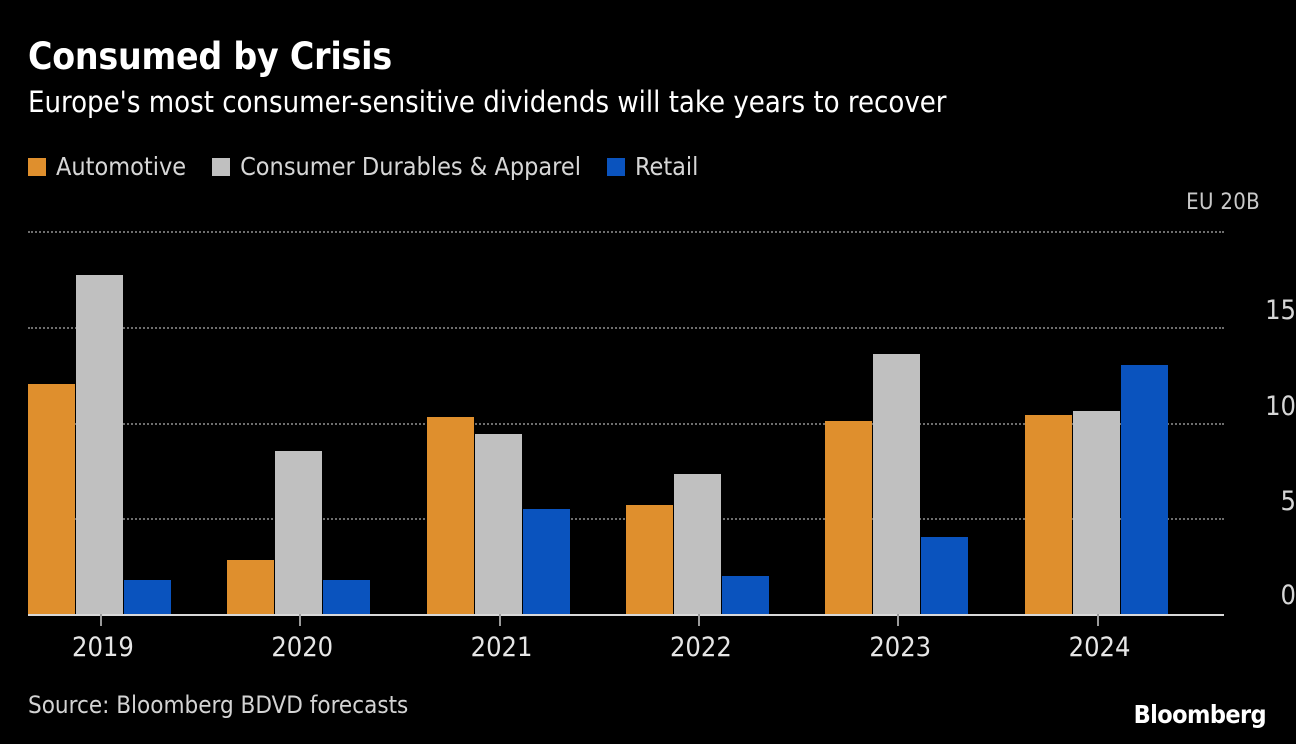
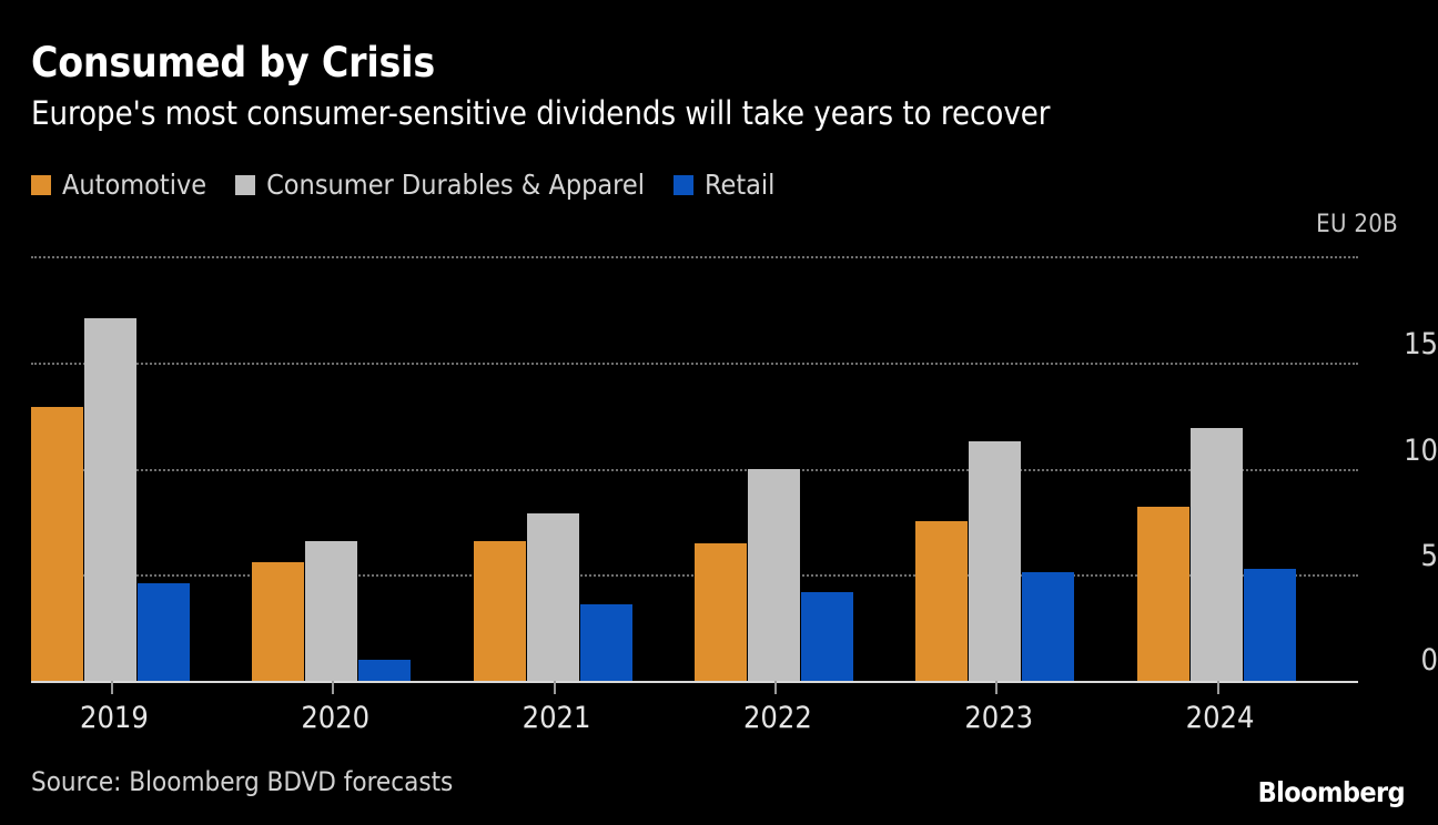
Automotive/2019: 12.0 -> 12.9
Consumer Durables & Apparel/2019: 17.7 -> 17.1
Retail/2019: 1.8 -> 4.6
Automotive/2020: 2.8 -> 5.6
Consumer Durables & Apparel/2020: 8.5 -> 6.6
Retail/2020: 1.8 -> 1.0
Automotive/2021: 10.3 -> 6.6
Consumer Durables & Apparel/2021: 9.4 -> 7.9
Retail/2021: 5.5 -> 3.6
Automotive/2022: 5.7 -> 6.5
Consumer Durables & Apparel/2022: 7.3 -> 10.0
Retail/2022: 2.0 -> 4.2
Automotive/2023: 10.1 -> 7.5
Consumer Durables & Apparel/2023: 13.6 -> 11.3
Retail/2023: 4.0 -> 5.1
Automotive/2024: 10.4 -> 8.2
Consumer Durables & Apparel/2024: 10.6 -> 11.9
Retail/2024: 13.0 -> 5.3
